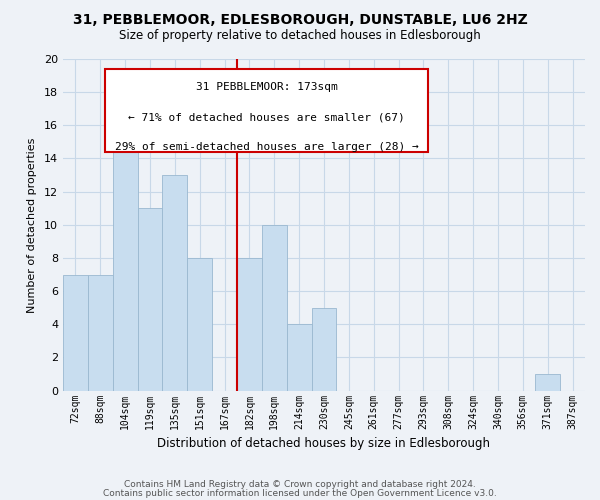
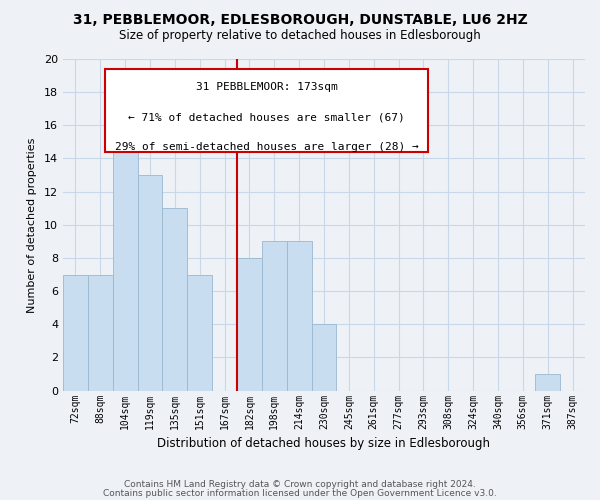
119sqm: 11 -> 13
135sqm: 13 -> 11
151sqm: 8 -> 7
198sqm: 10 -> 9
214sqm: 4 -> 9
230sqm: 5 -> 4
